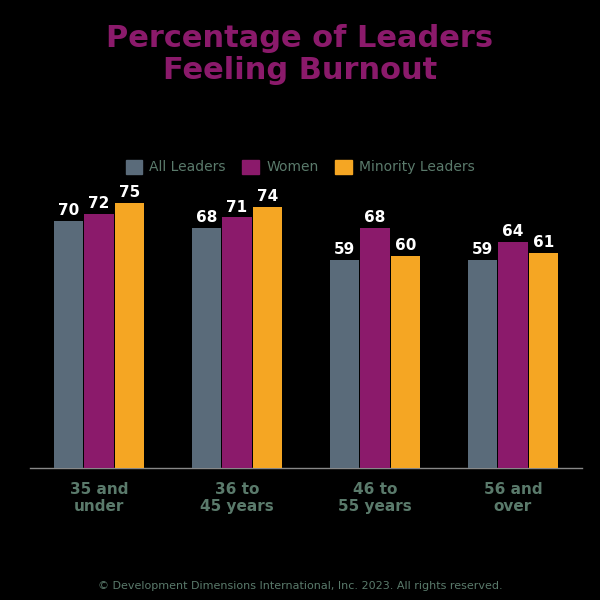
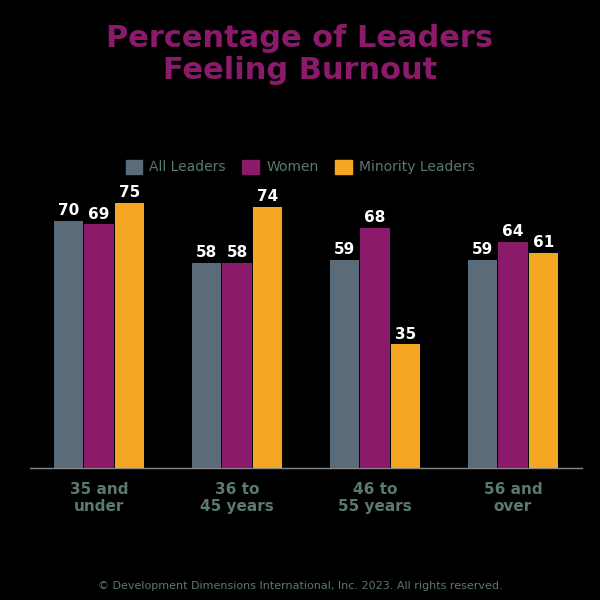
Women/35 and under: 72 -> 69
All Leaders/36 to 45 years: 68 -> 58
Women/36 to 45 years: 71 -> 58
Minority Leaders/46 to 55 years: 60 -> 35
